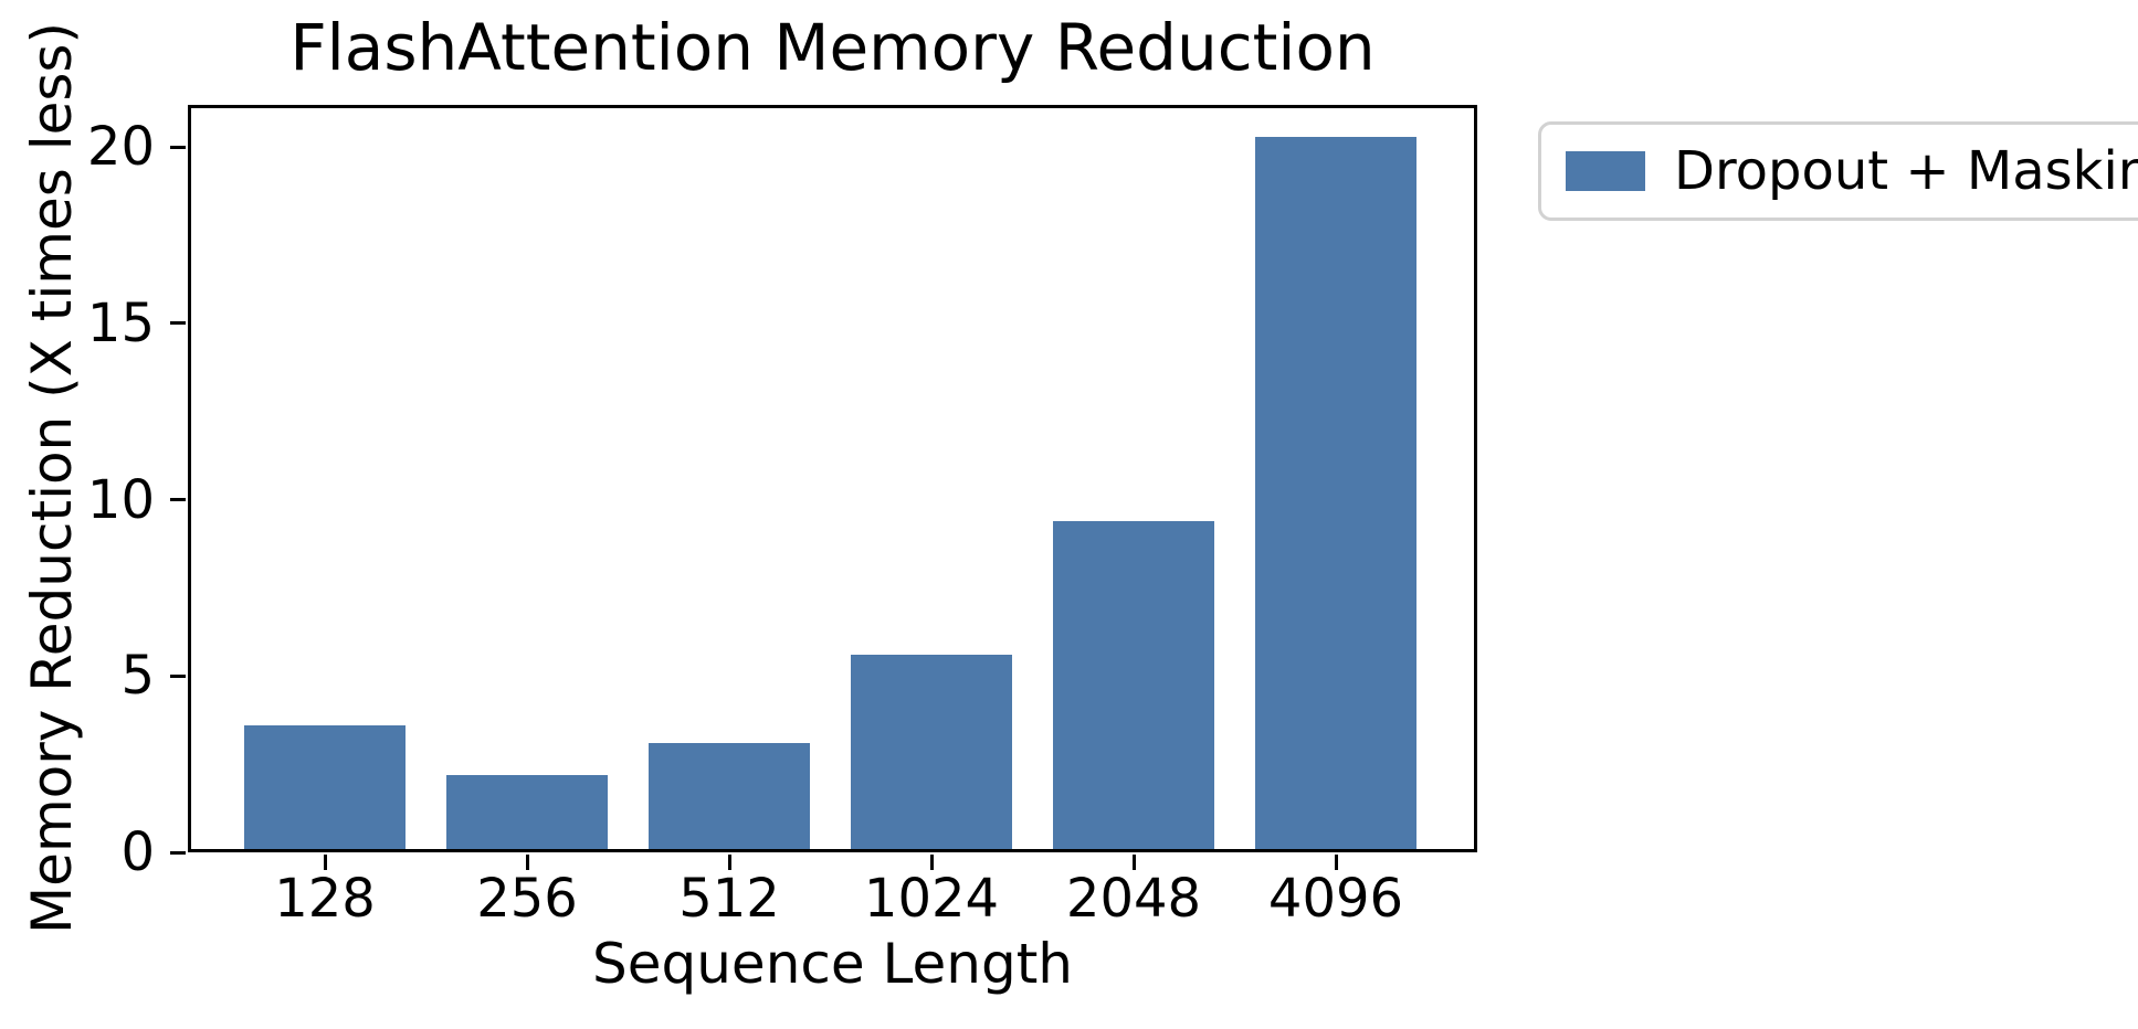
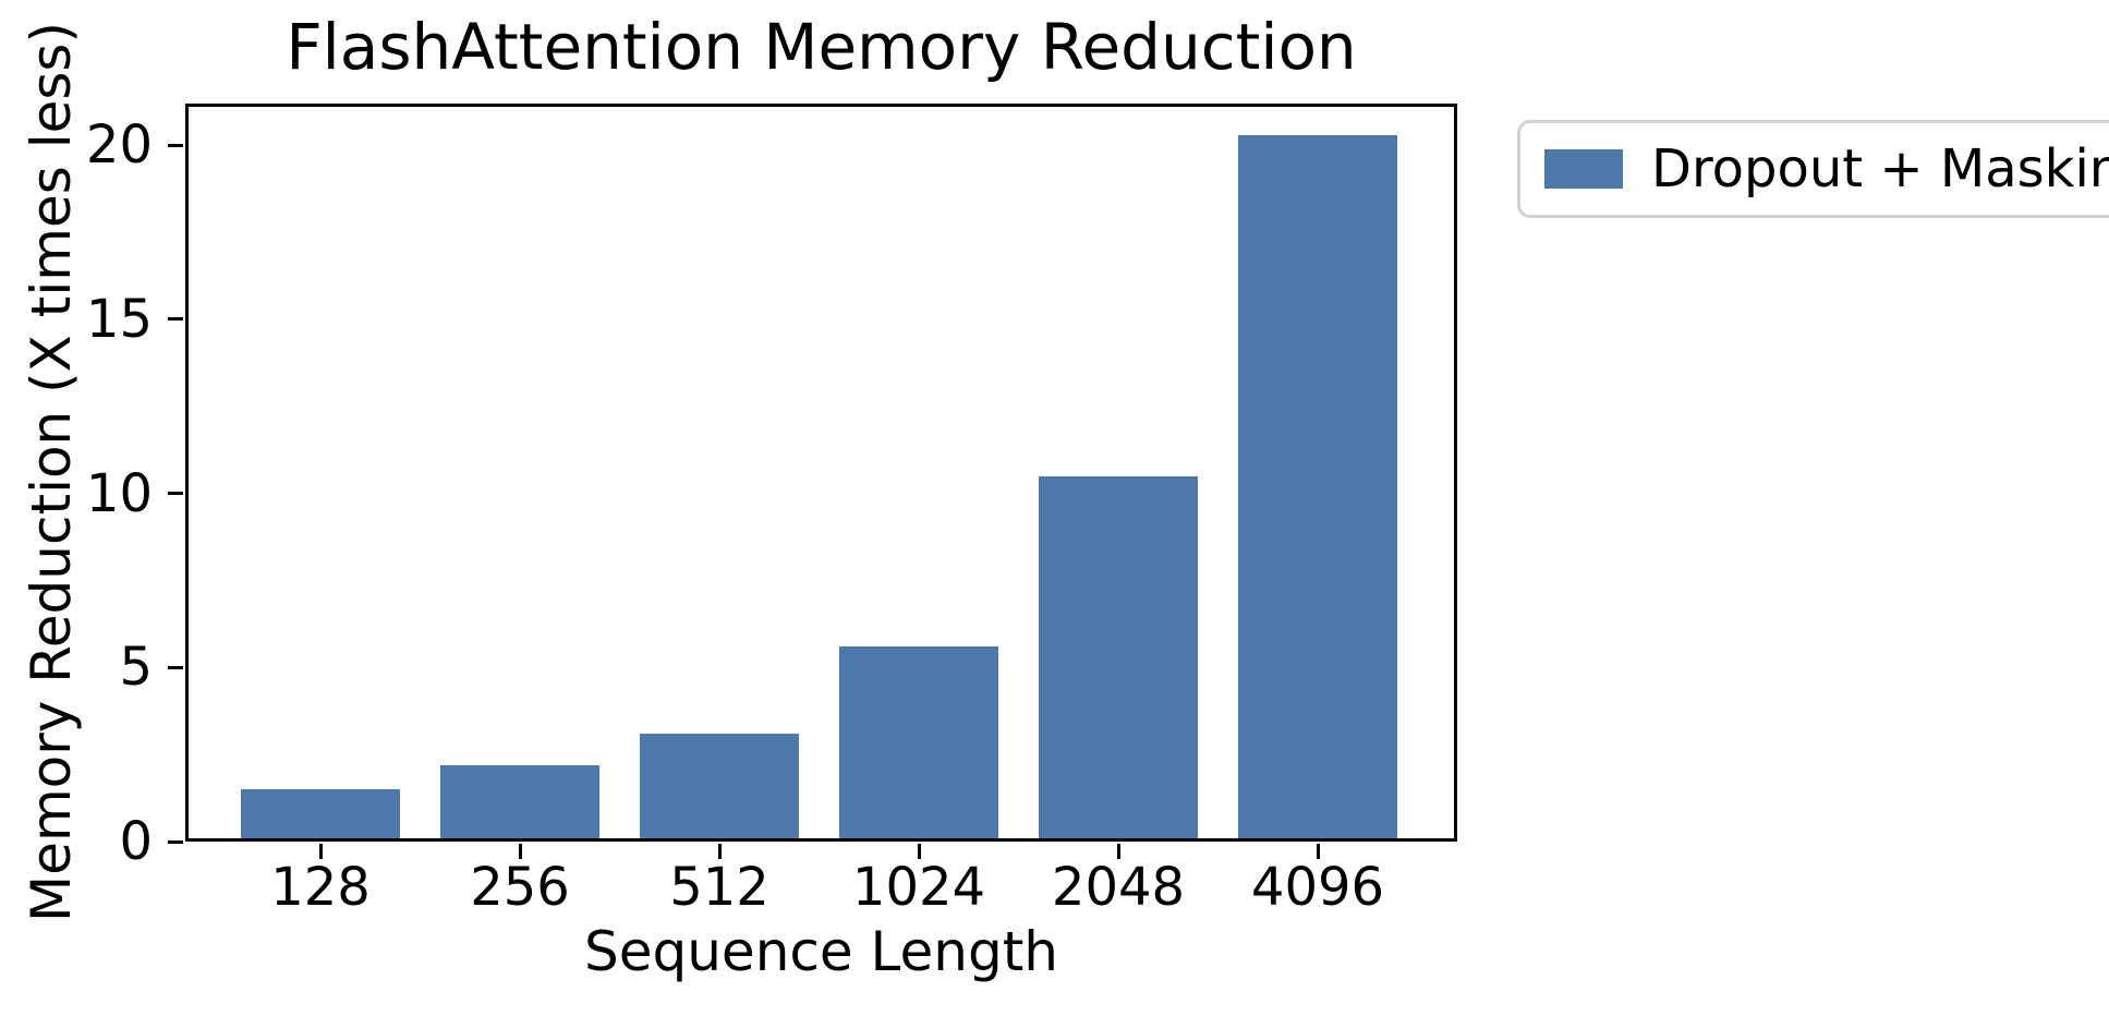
128: 3.6 -> 1.5
2048: 9.4 -> 10.5
